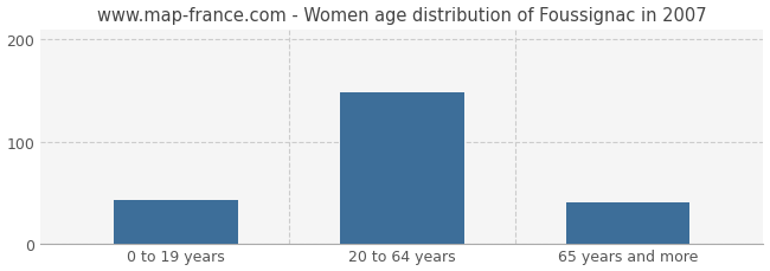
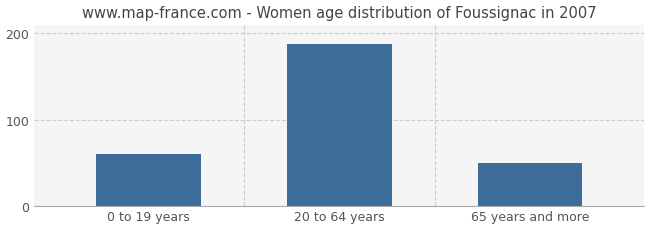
0 to 19 years: 42 -> 60
20 to 64 years: 148 -> 188
65 years and more: 40 -> 50
